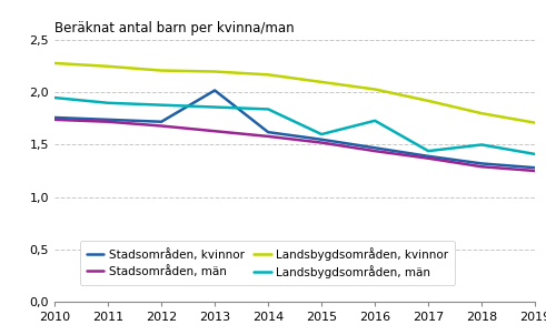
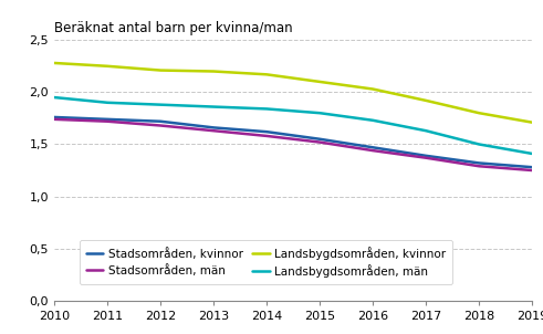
Stadsområden, kvinnor/2013: 2,02 -> 1,66
Landsbygdsområden, män/2015: 1,60 -> 1,80
Landsbygdsområden, män/2017: 1,44 -> 1,63
